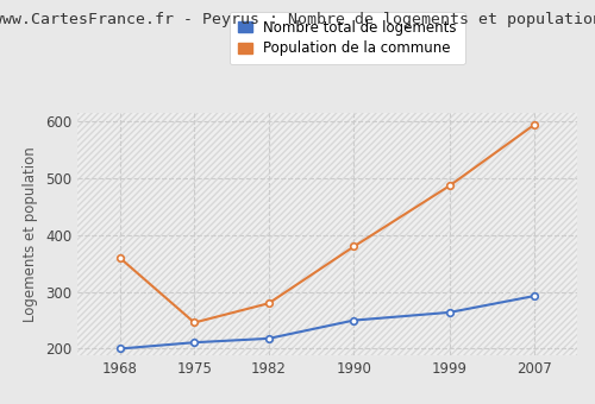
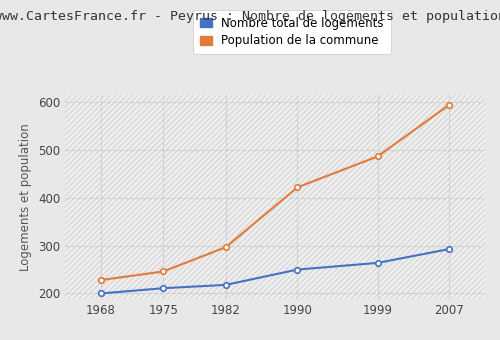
Population de la commune/1968: 360 -> 228
Population de la commune/1982: 280 -> 297
Population de la commune/1990: 380 -> 422
